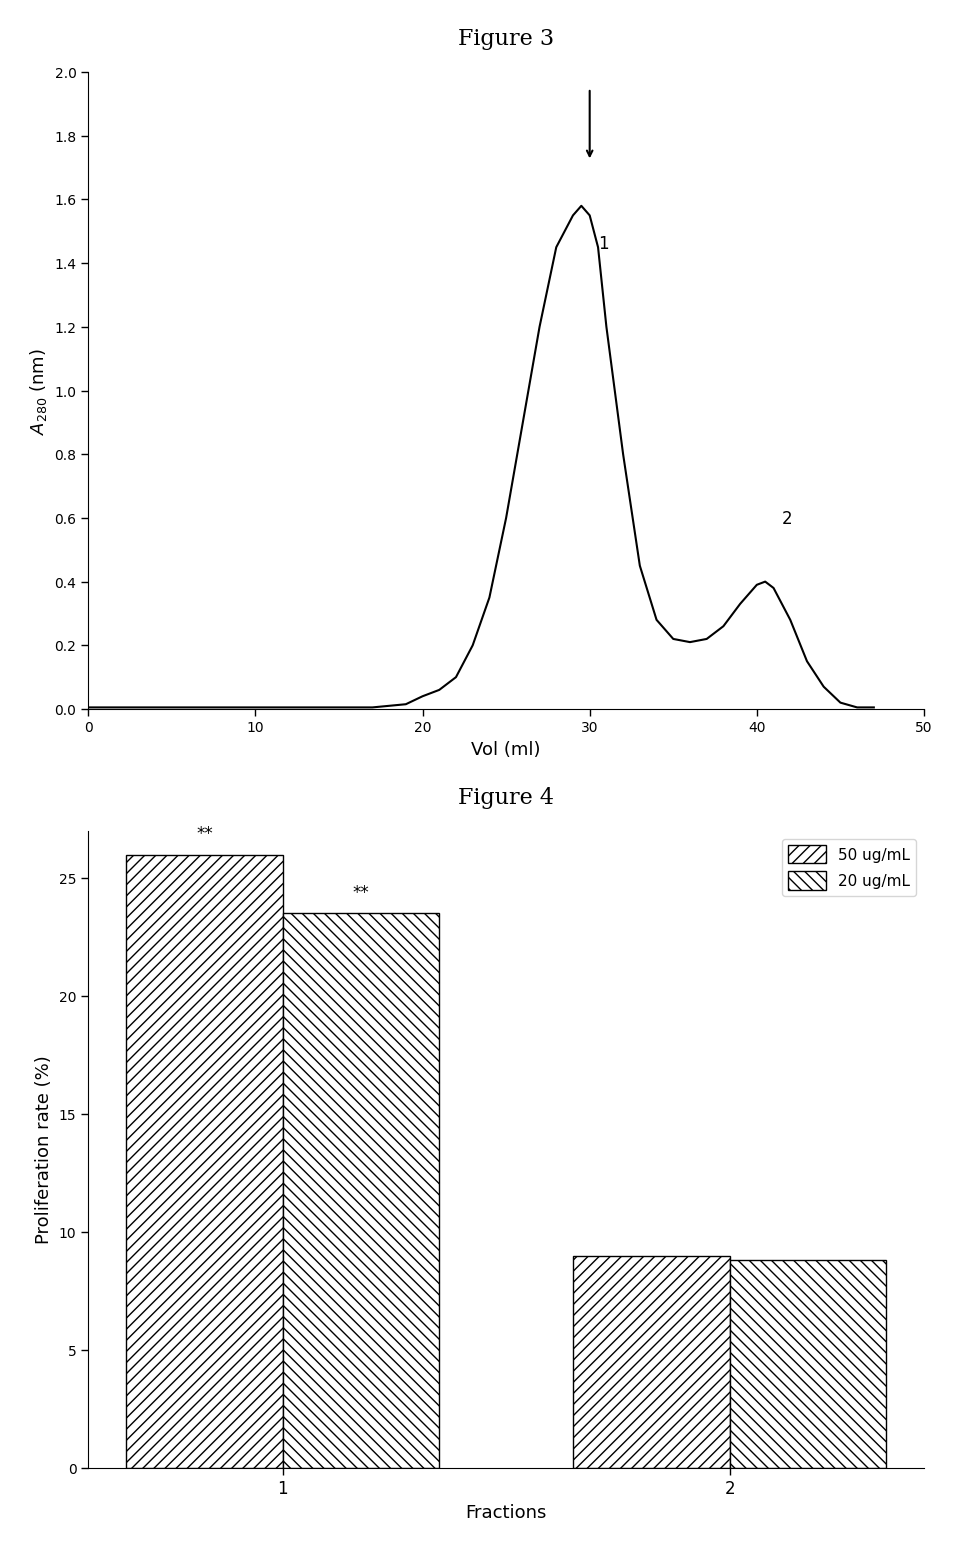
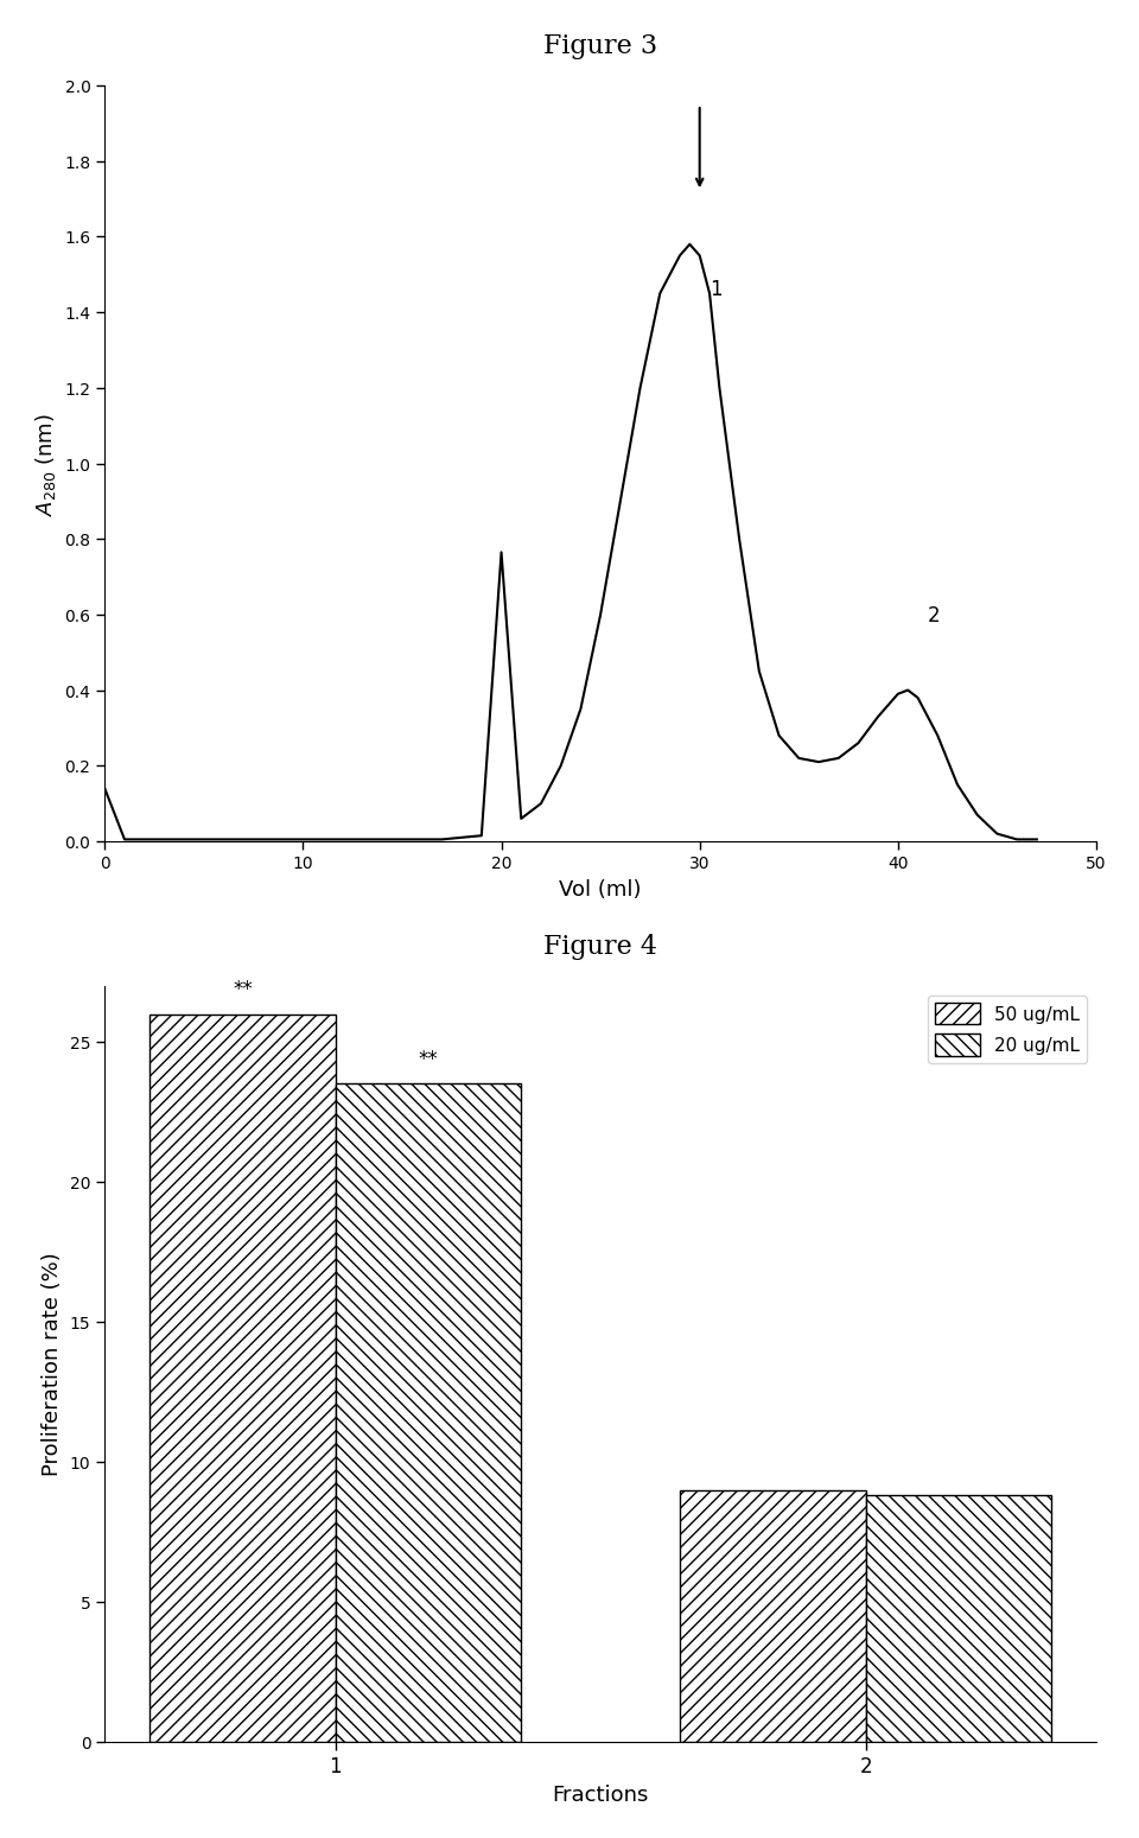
Figure 3/0: 0.005 -> 0.140
Figure 3/20: 0.040 -> 0.765
